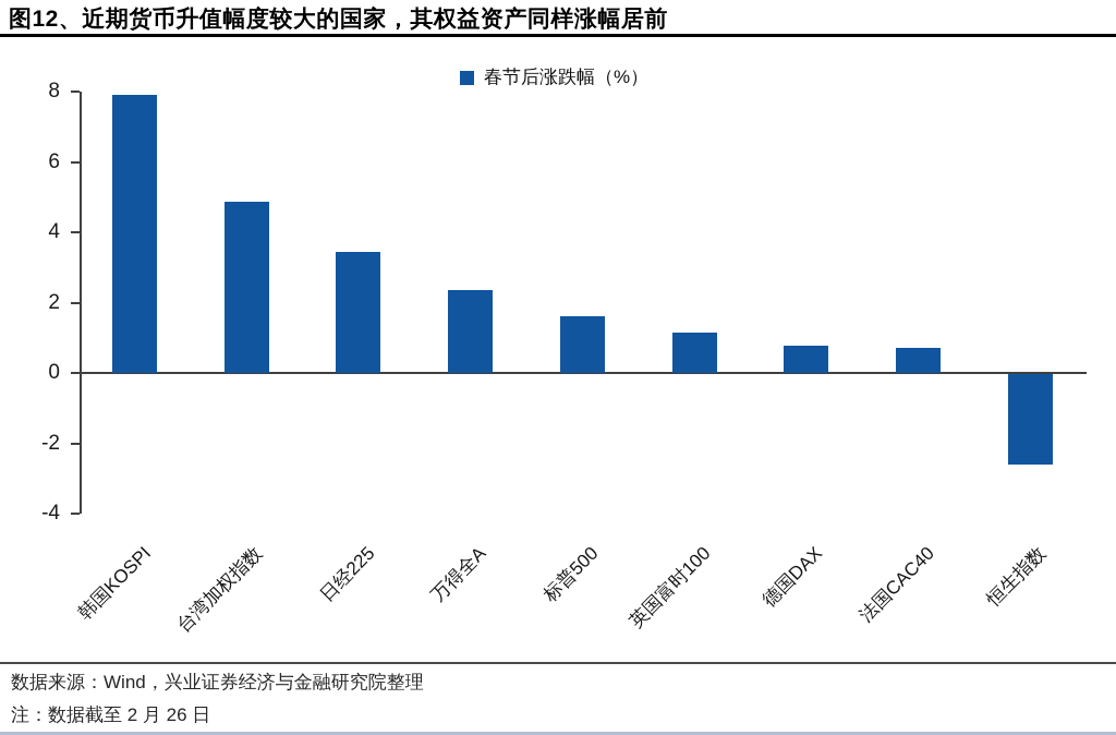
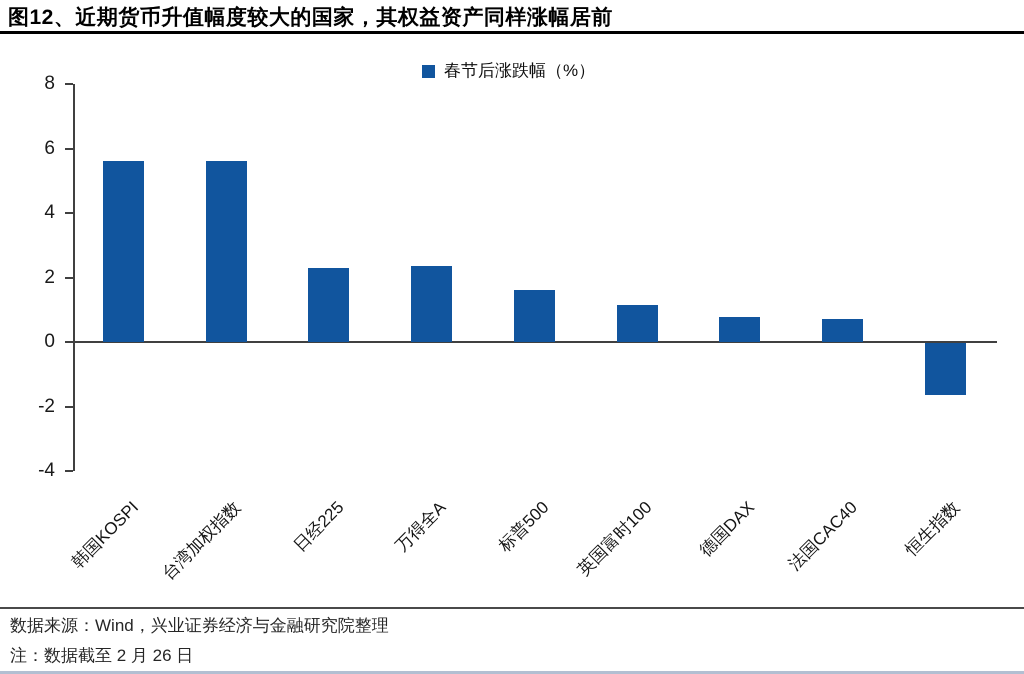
韩国KOSPI: 7.9 -> 5.6
台湾加权指数: 4.9 -> 5.6
日经225: 3.4 -> 2.3
恒生指数: -2.6 -> -1.6
